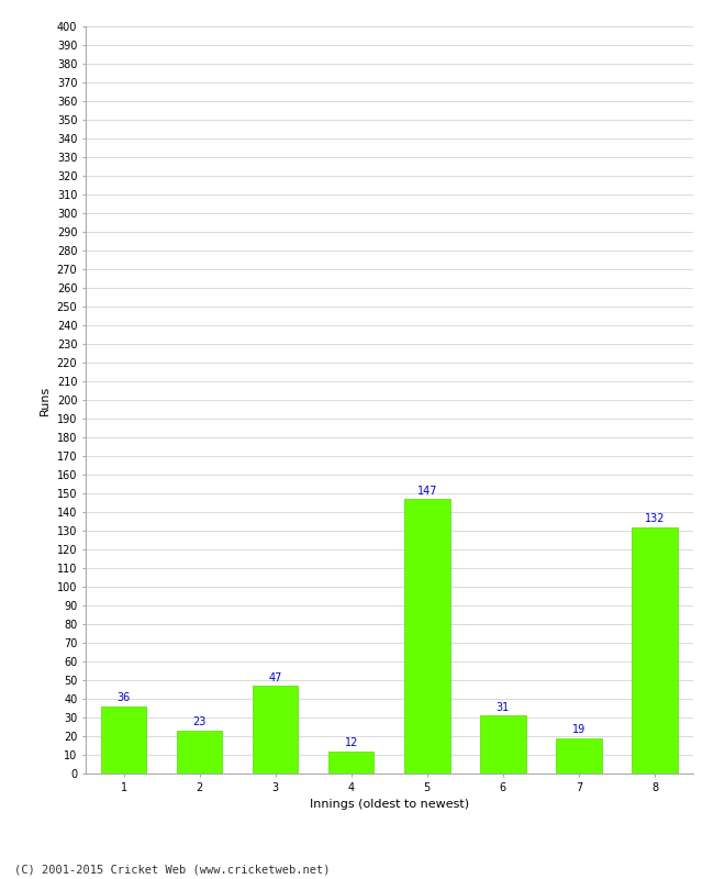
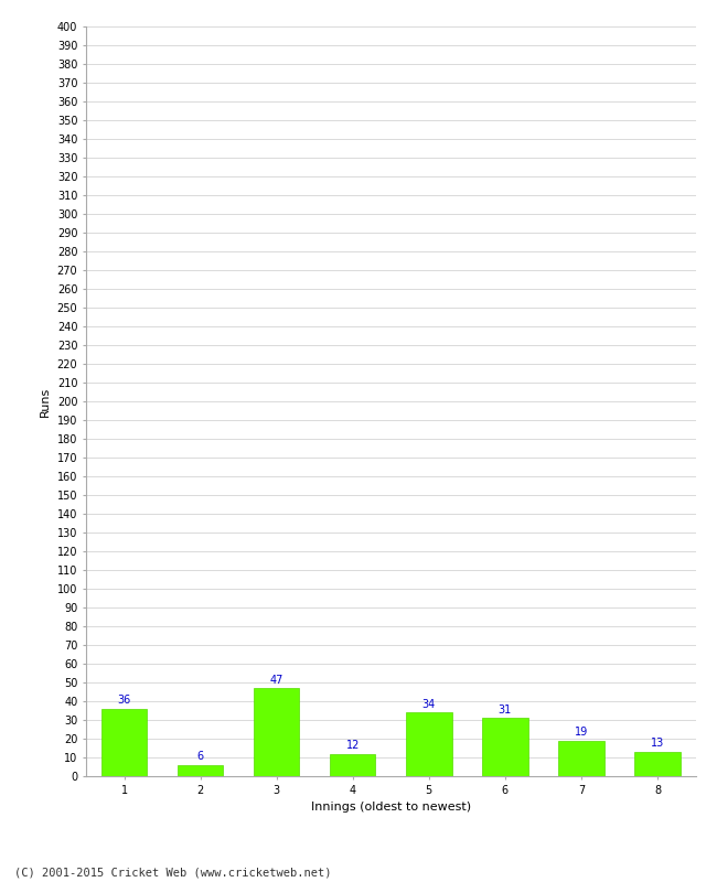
2: 23 -> 6
5: 147 -> 34
8: 132 -> 13
